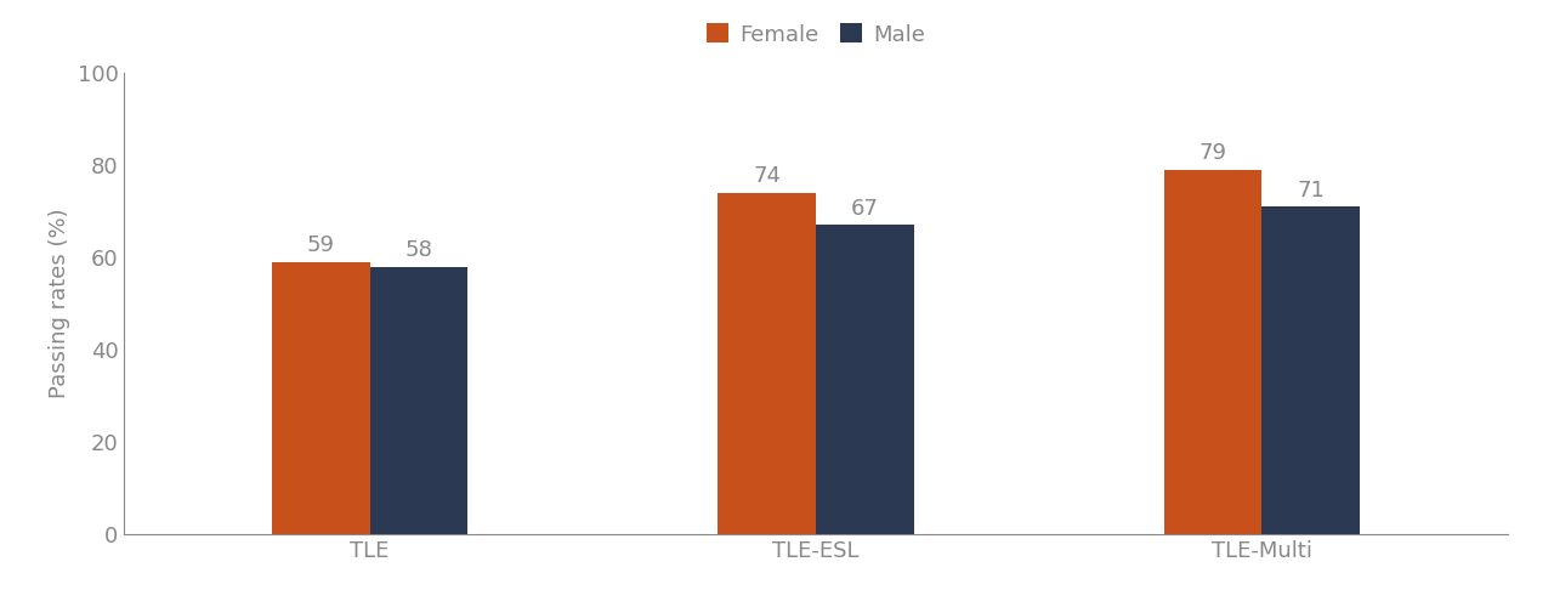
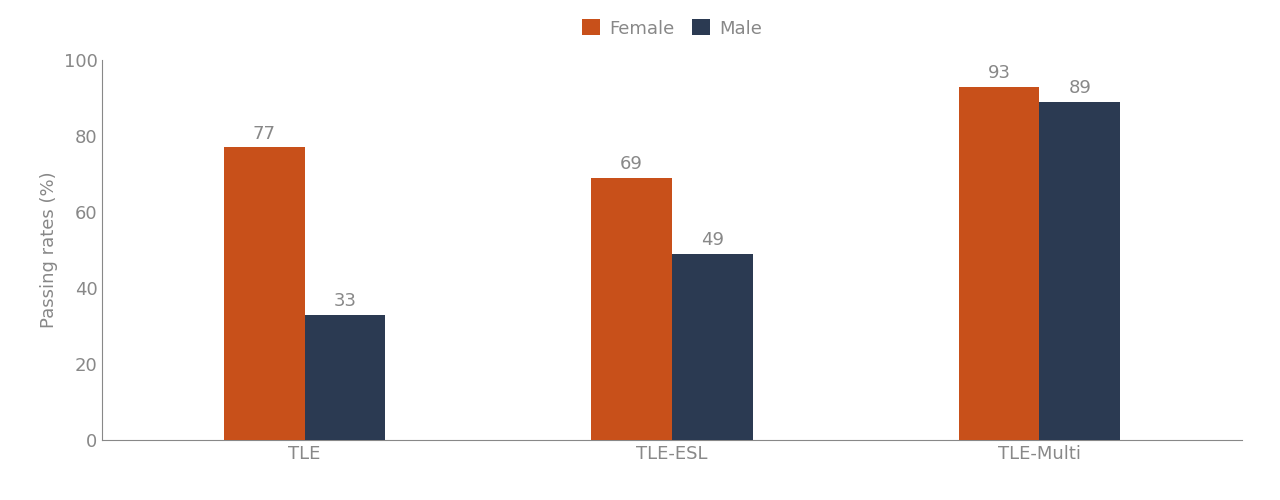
Female/TLE: 59 -> 77
Male/TLE: 58 -> 33
Female/TLE-ESL: 74 -> 69
Male/TLE-ESL: 67 -> 49
Female/TLE-Multi: 79 -> 93
Male/TLE-Multi: 71 -> 89
